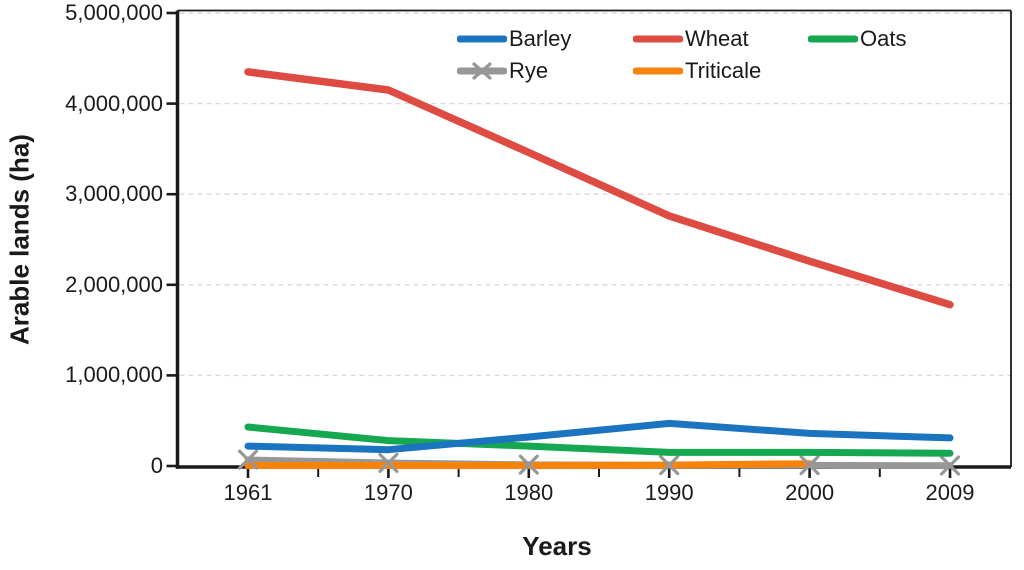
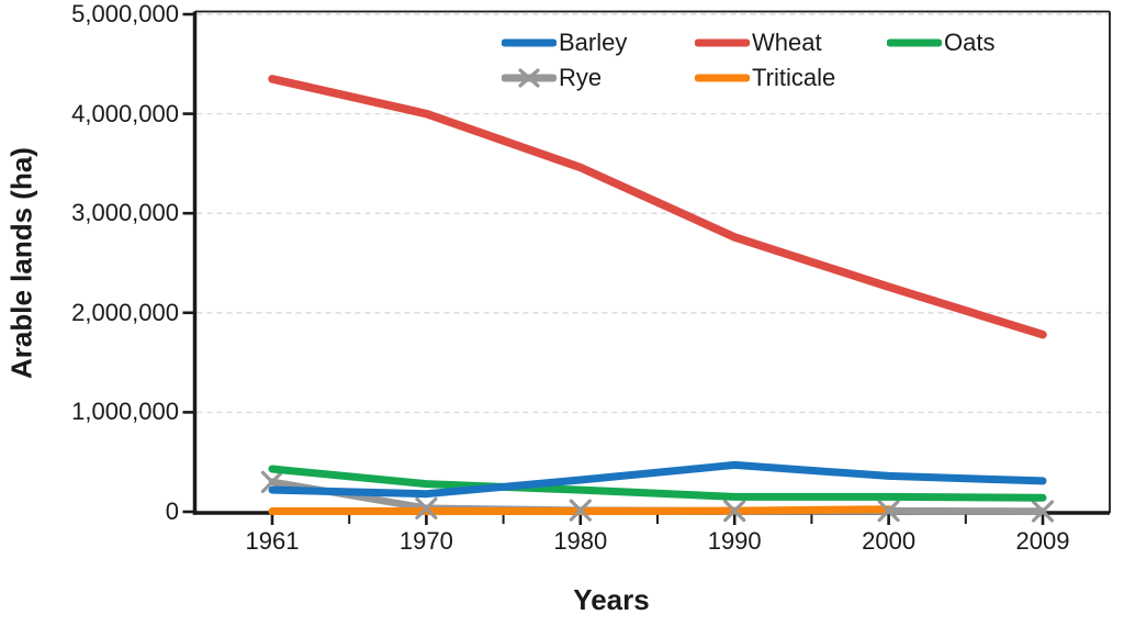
Rye/1961: 100000 -> 300000
Wheat/1970: 4200000 -> 4000000
